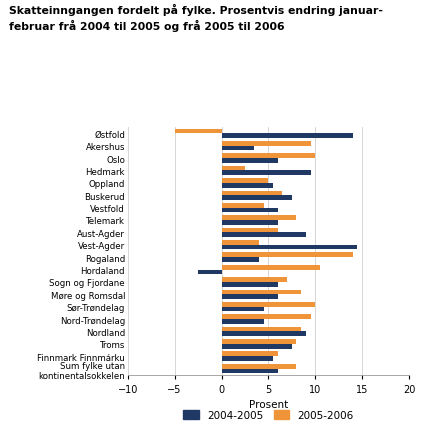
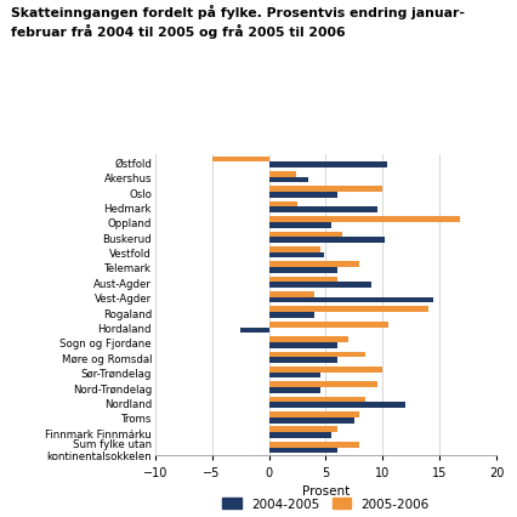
2004-2005/Østfold: 14.0 -> 10.4
2005-2006/Akershus: 9.5 -> 2.4
2005-2006/Oppland: 5.0 -> 16.8
2004-2005/Buskerud: 7.5 -> 10.2
2004-2005/Vestfold: 6.0 -> 4.8
2004-2005/Nordland: 9.0 -> 12.0
